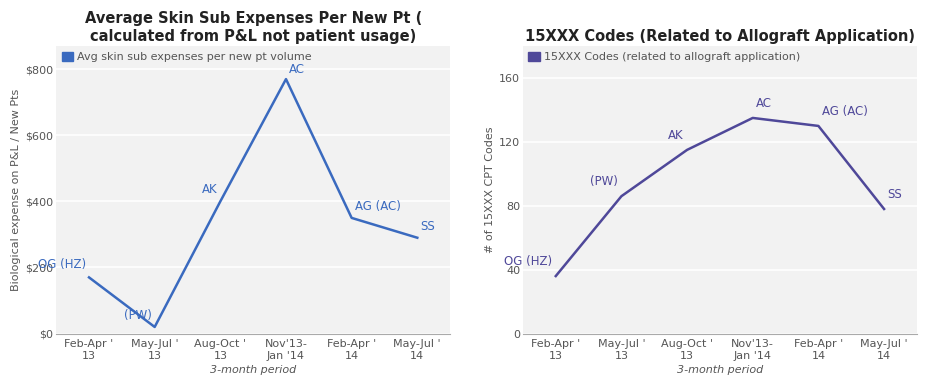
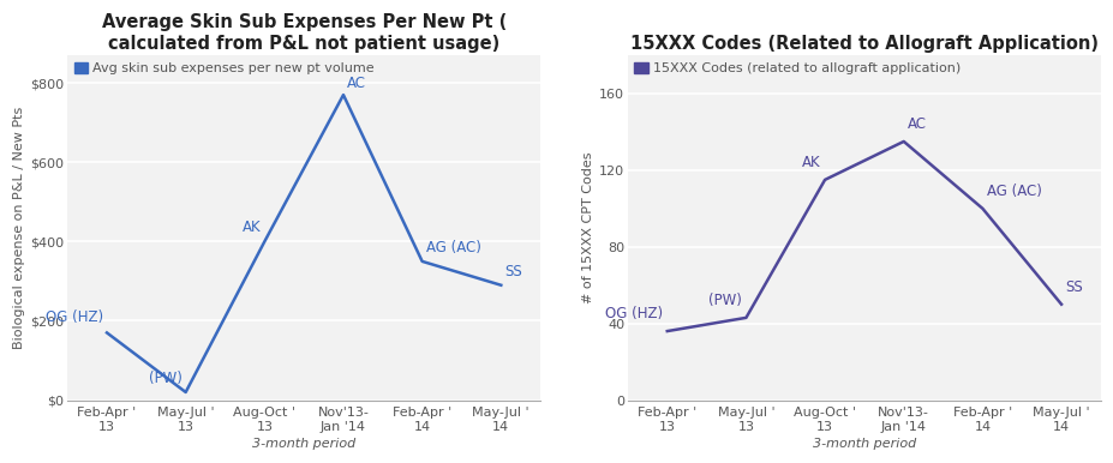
15XXX Codes (Related to Allograft Application)/May-Jul ' 13: 86 -> 43
15XXX Codes (Related to Allograft Application)/Feb-Apr ' 14: 130 -> 100
15XXX Codes (Related to Allograft Application)/May-Jul ' 14: 78 -> 50
